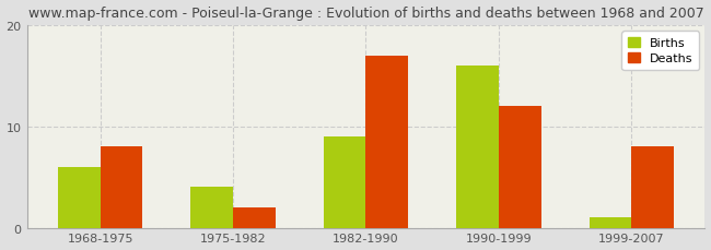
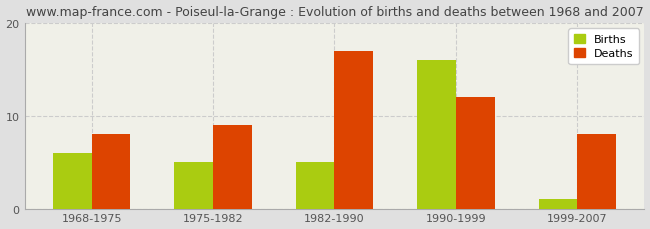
Births/1975-1982: 4 -> 5
Deaths/1975-1982: 2 -> 9
Births/1982-1990: 9 -> 5
